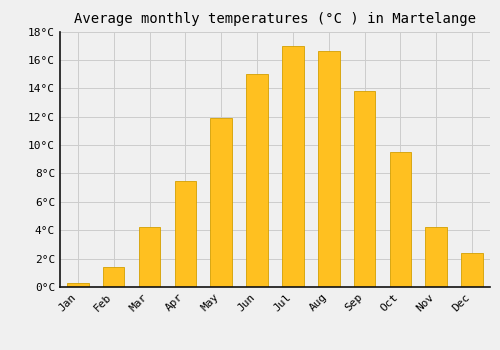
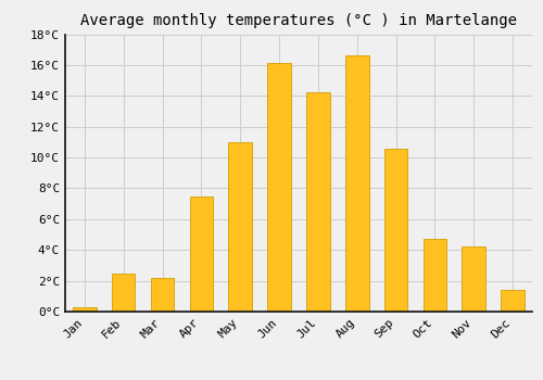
Feb: 1.4°C -> 2.5°C
Mar: 4.2°C -> 2.2°C
May: 11.9°C -> 11.0°C
Jun: 15.0°C -> 16.1°C
Jul: 17.0°C -> 14.2°C
Sep: 13.8°C -> 10.6°C
Oct: 9.5°C -> 4.7°C
Dec: 2.4°C -> 1.4°C
